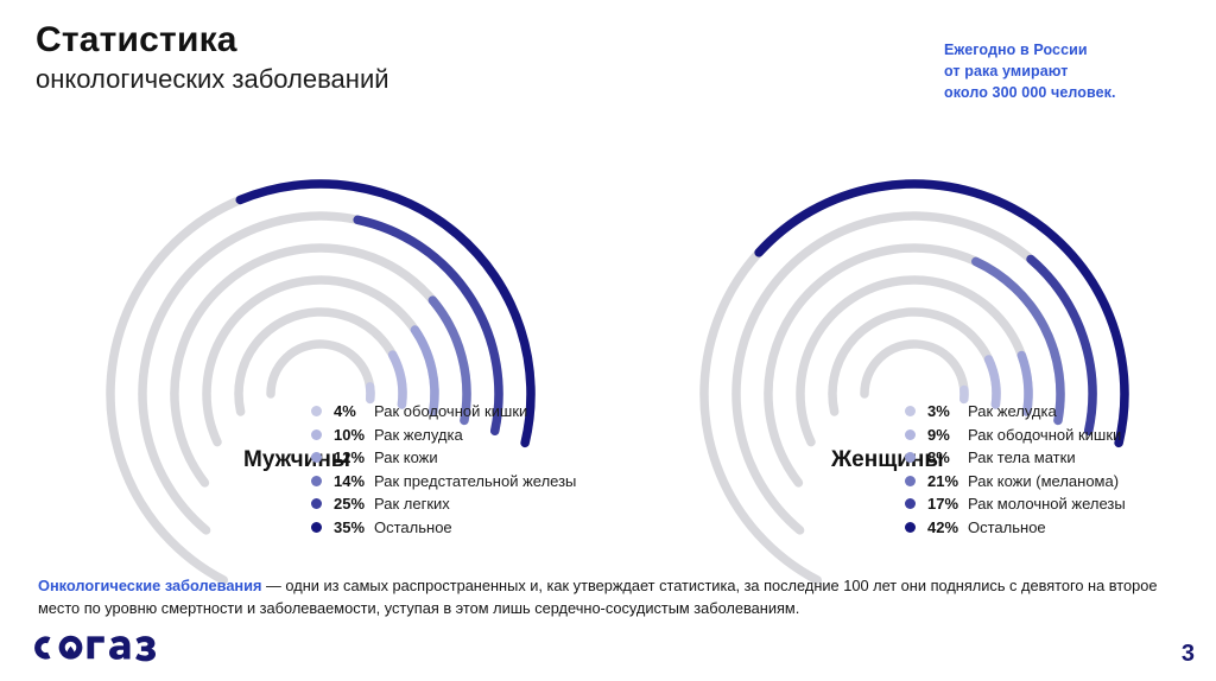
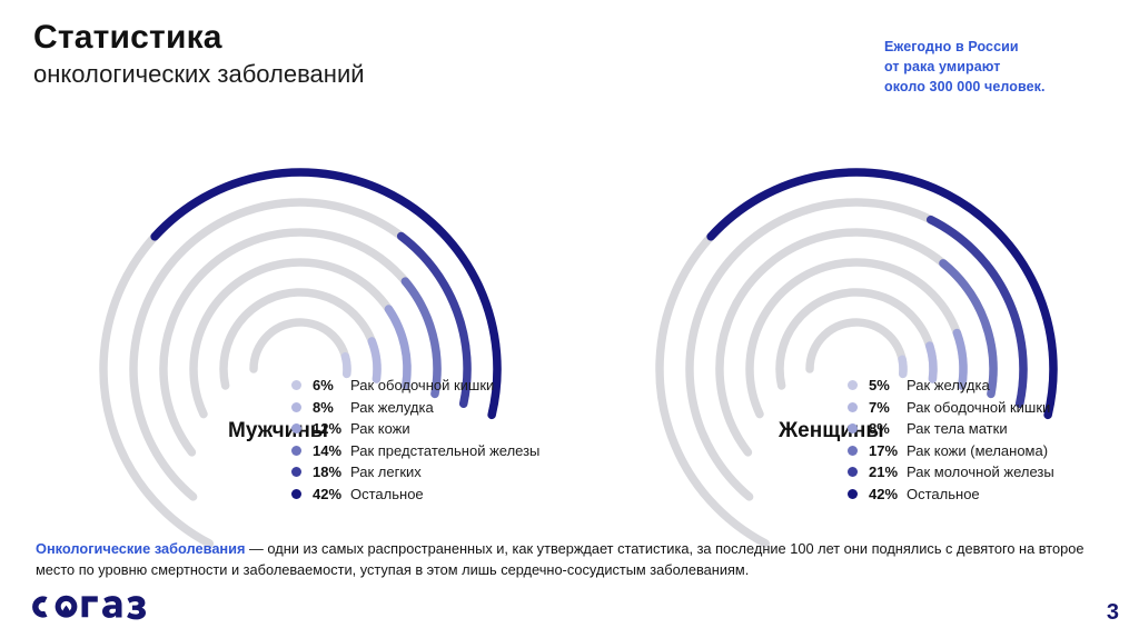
Мужчины/Рак ободочной кишки: 4% -> 6%
Мужчины/Рак желудка: 10% -> 8%
Мужчины/Рак легких: 25% -> 18%
Мужчины/Остальное: 35% -> 42%
Женщины/Рак желудка: 3% -> 5%
Женщины/Рак ободочной кишки: 9% -> 7%
Женщины/Рак кожи (меланома): 21% -> 17%
Женщины/Рак молочной железы: 17% -> 21%
